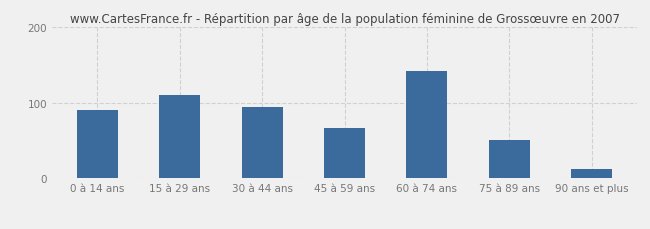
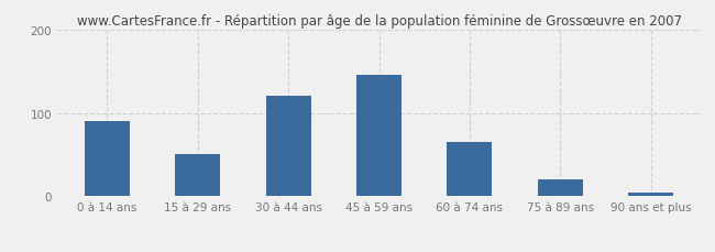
15 à 29 ans: 110 -> 50
30 à 44 ans: 94 -> 120
45 à 59 ans: 66 -> 145
60 à 74 ans: 142 -> 65
75 à 89 ans: 50 -> 20
90 ans et plus: 12 -> 5
